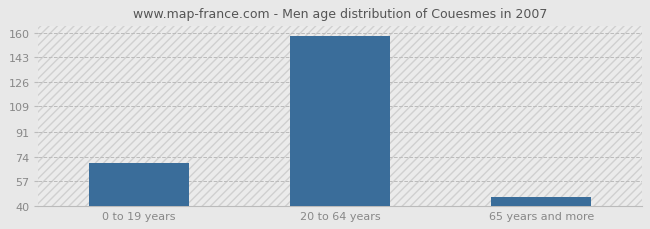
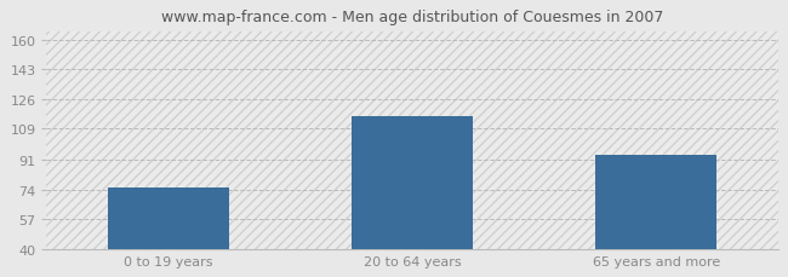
0 to 19 years: 70 -> 75
20 to 64 years: 158 -> 116
65 years and more: 46 -> 94
